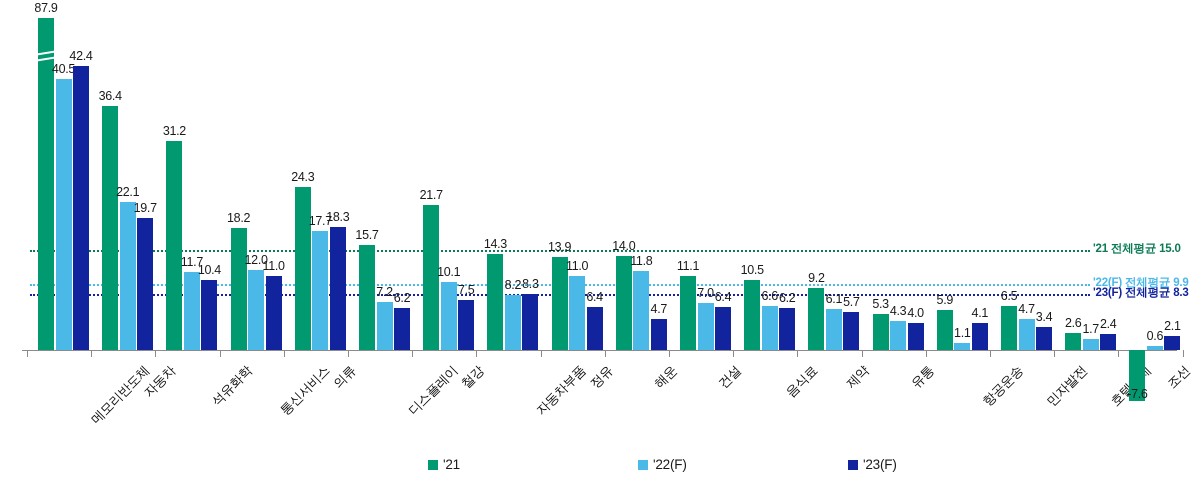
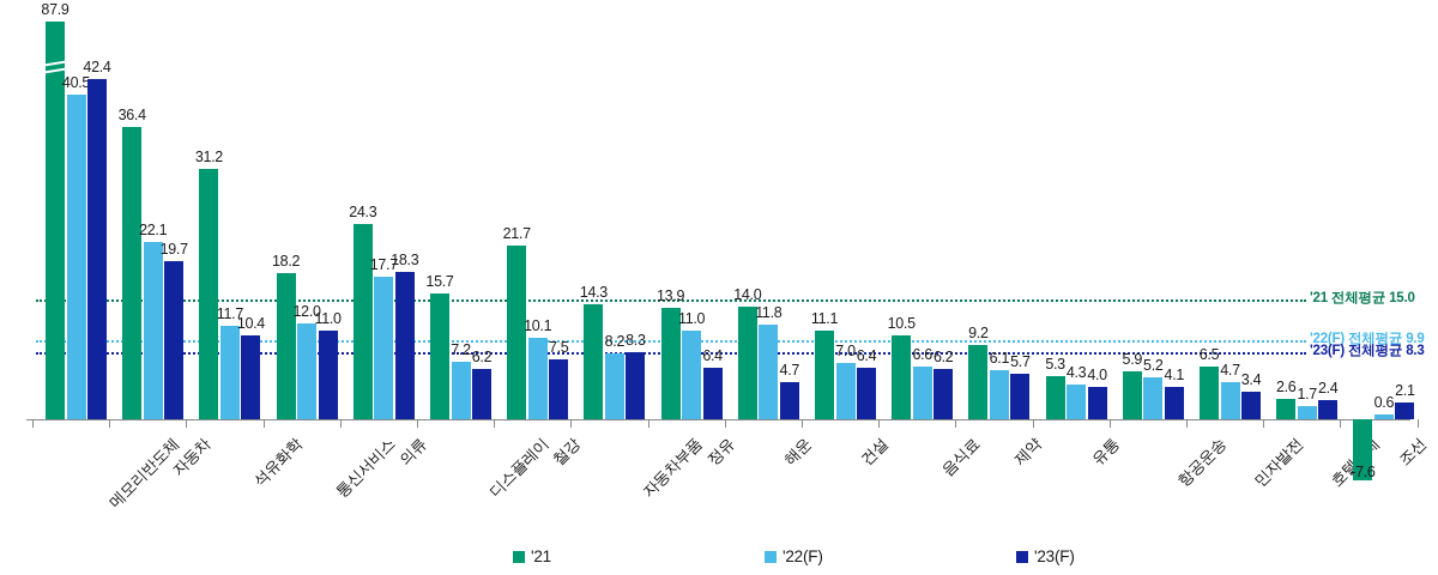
'22(F)/항공운송: 1.1 -> 5.2
